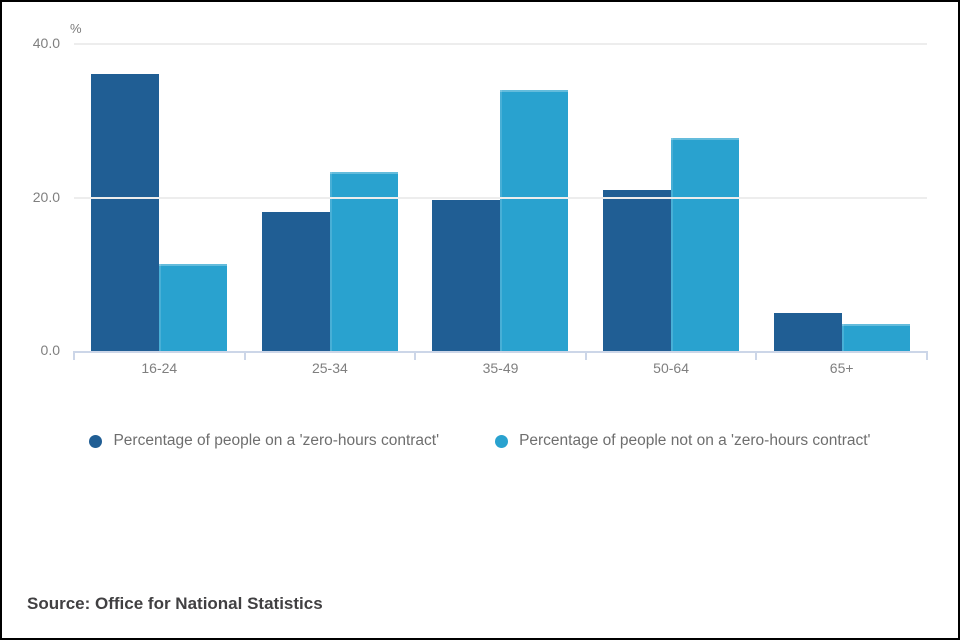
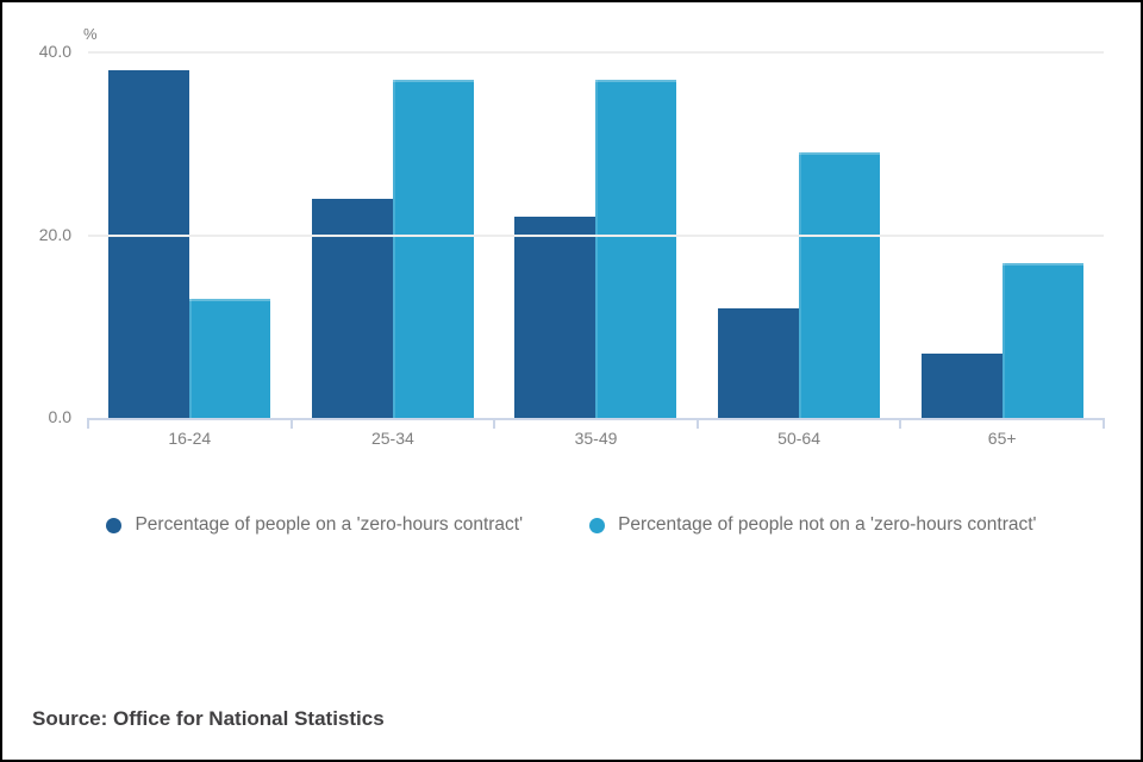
Percentage of people on a 'zero-hours contract'/16-24: 36 -> 38
Percentage of people not on a 'zero-hours contract'/16-24: 11 -> 13
Percentage of people on a 'zero-hours contract'/25-34: 18 -> 24
Percentage of people not on a 'zero-hours contract'/25-34: 23 -> 37
Percentage of people on a 'zero-hours contract'/35-49: 20 -> 22
Percentage of people not on a 'zero-hours contract'/35-49: 34 -> 37
Percentage of people on a 'zero-hours contract'/50-64: 21 -> 12
Percentage of people not on a 'zero-hours contract'/50-64: 28 -> 29
Percentage of people on a 'zero-hours contract'/65+: 5 -> 7
Percentage of people not on a 'zero-hours contract'/65+: 4 -> 17
